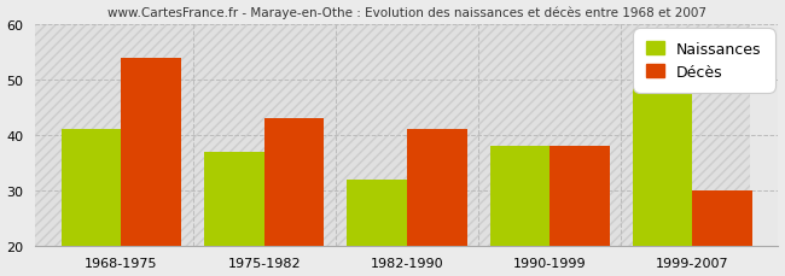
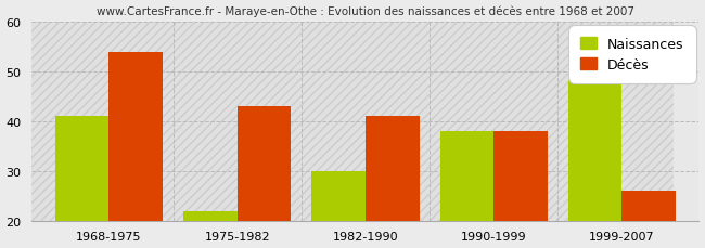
Naissances/1975-1982: 37 -> 22
Naissances/1982-1990: 32 -> 30
Décès/1999-2007: 30 -> 26
